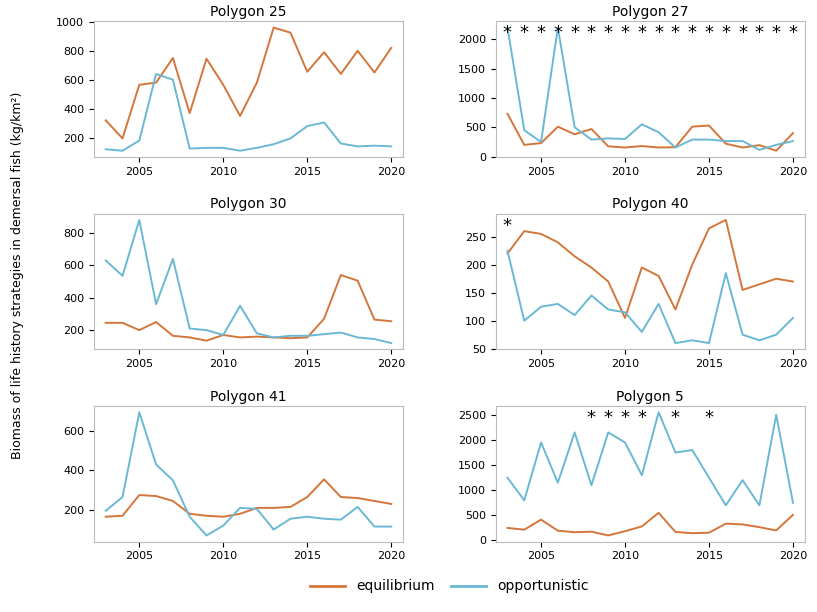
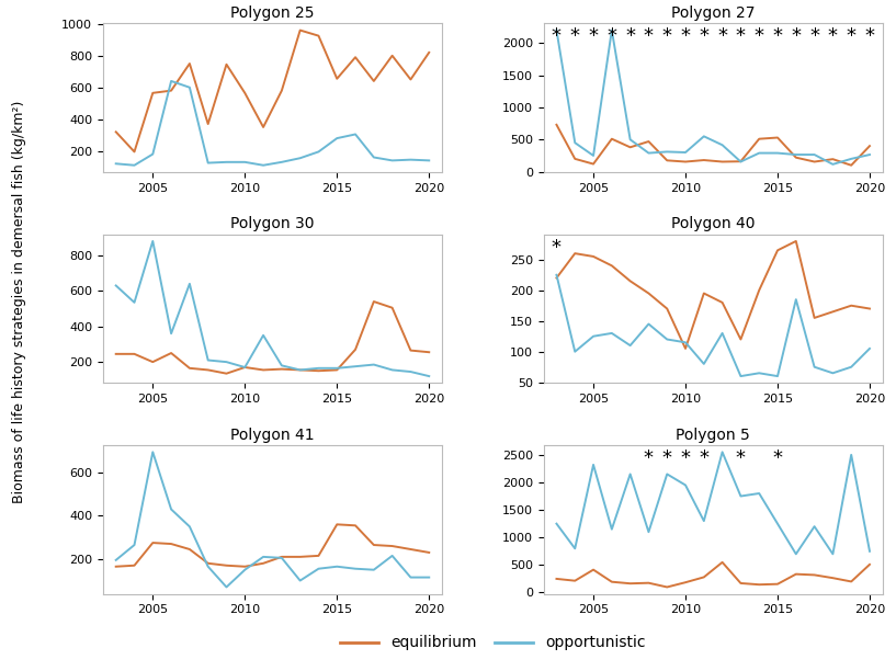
Polygon 27/equilibrium/2005: 230 -> 120
Polygon 41/opportunistic/2010: 120 -> 150
Polygon 41/equilibrium/2015: 260 -> 360
Polygon 5/opportunistic/2005: 1950 -> 2320
